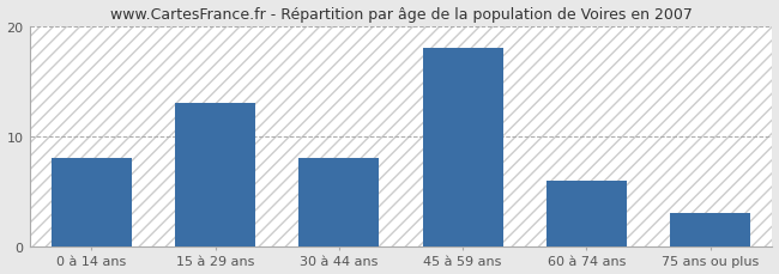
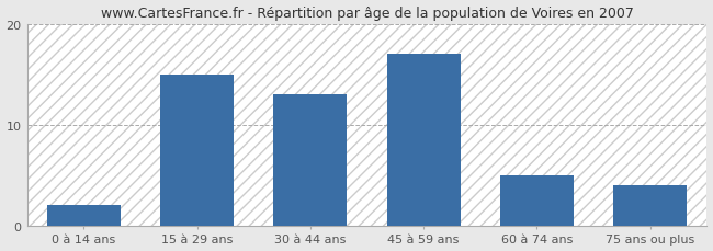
0 à 14 ans: 8 -> 2
15 à 29 ans: 13 -> 15
30 à 44 ans: 8 -> 13
45 à 59 ans: 18 -> 17
60 à 74 ans: 6 -> 5
75 ans ou plus: 3 -> 4
